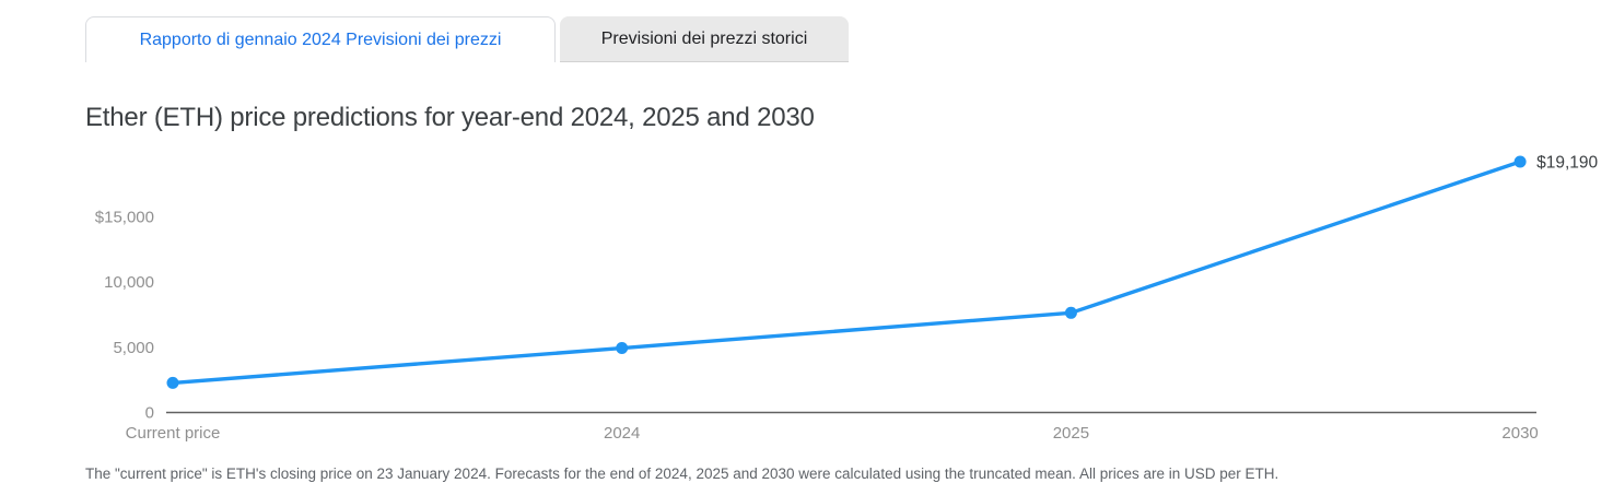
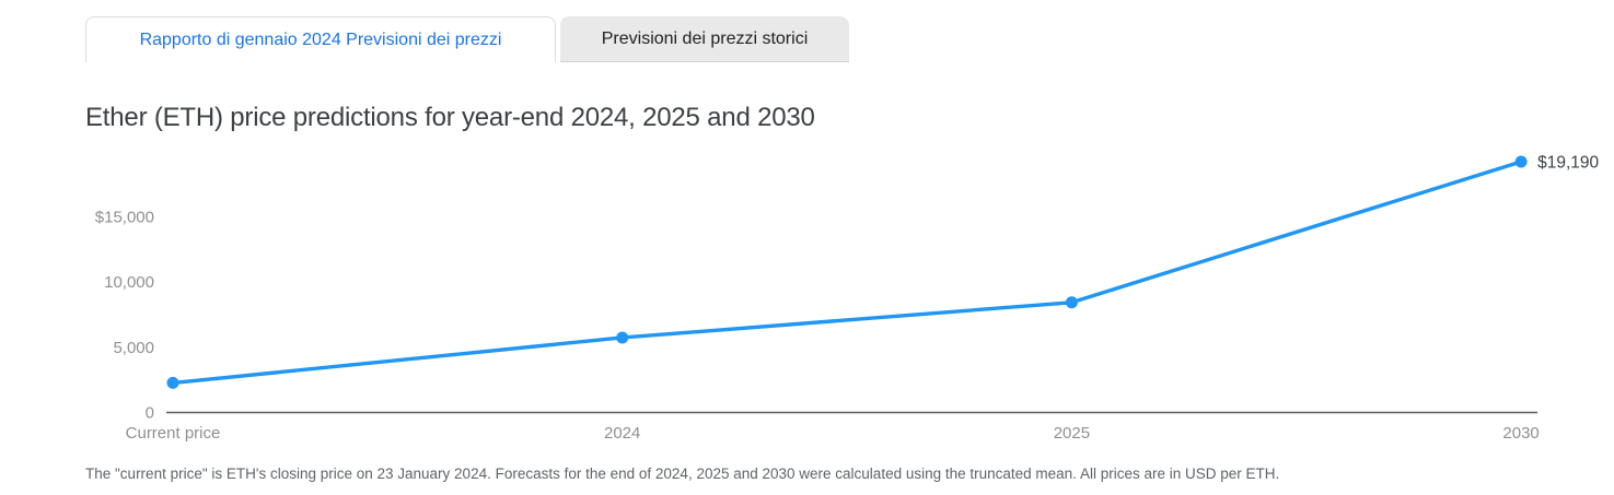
2024: $4900 -> $5700
2025: $7600 -> $8400
